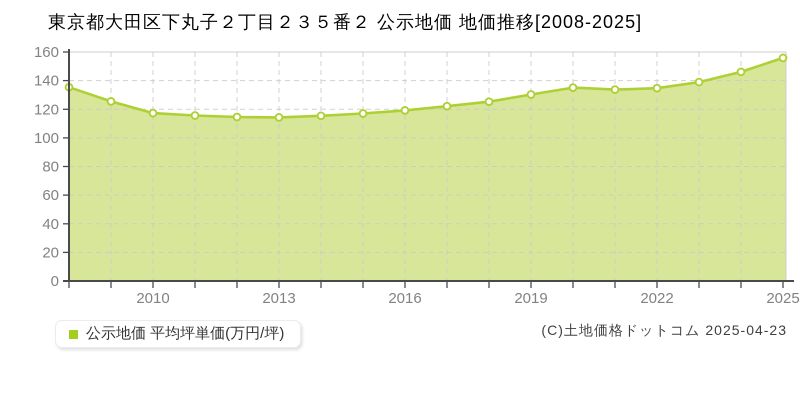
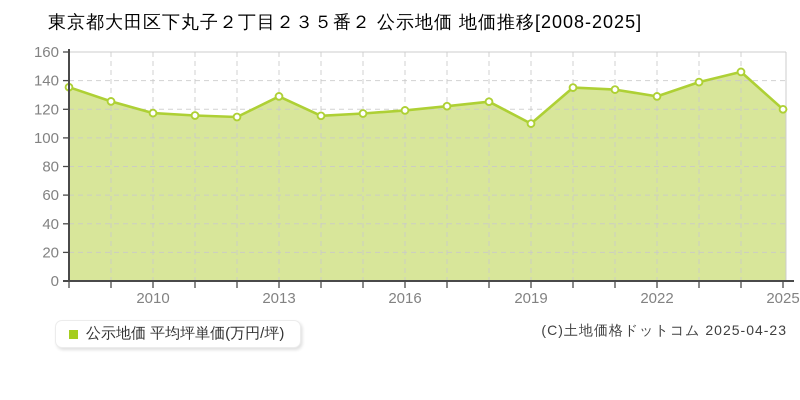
2013: 114 -> 129
2019: 130 -> 110
2022: 135 -> 129
2025: 156 -> 120
